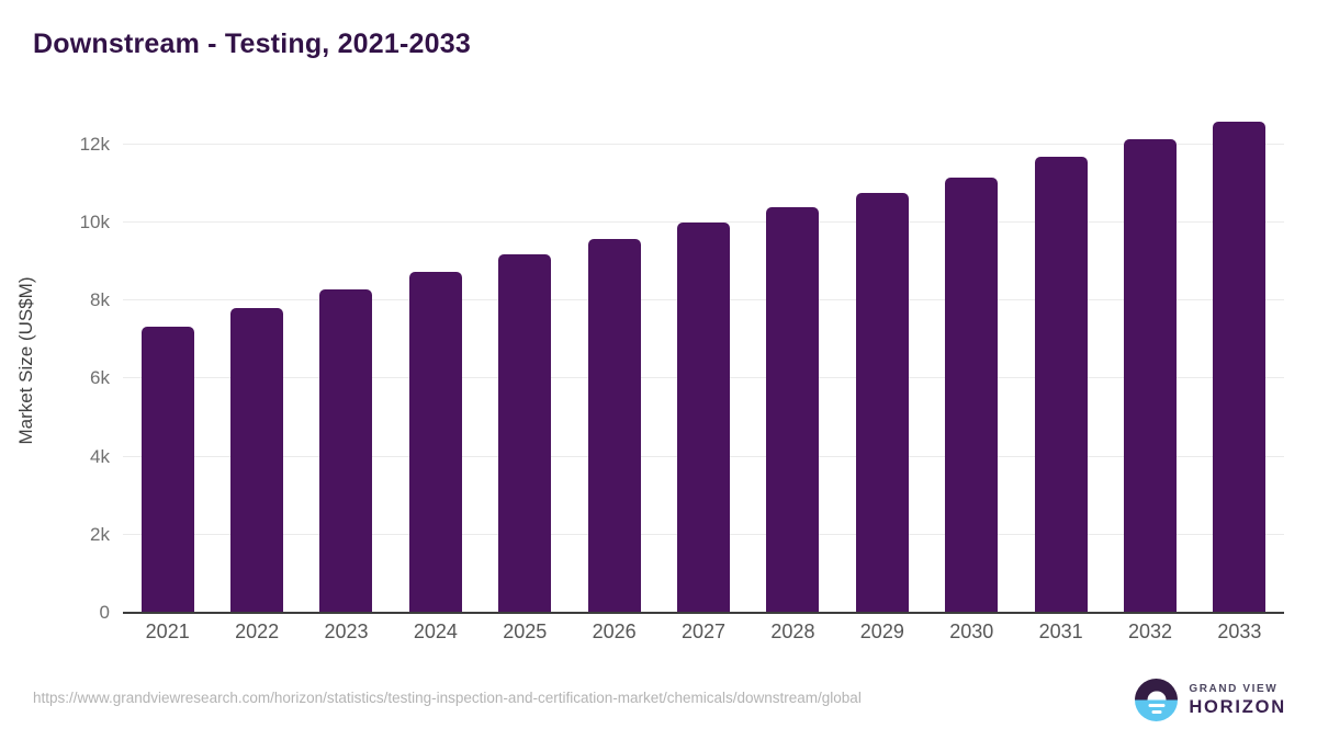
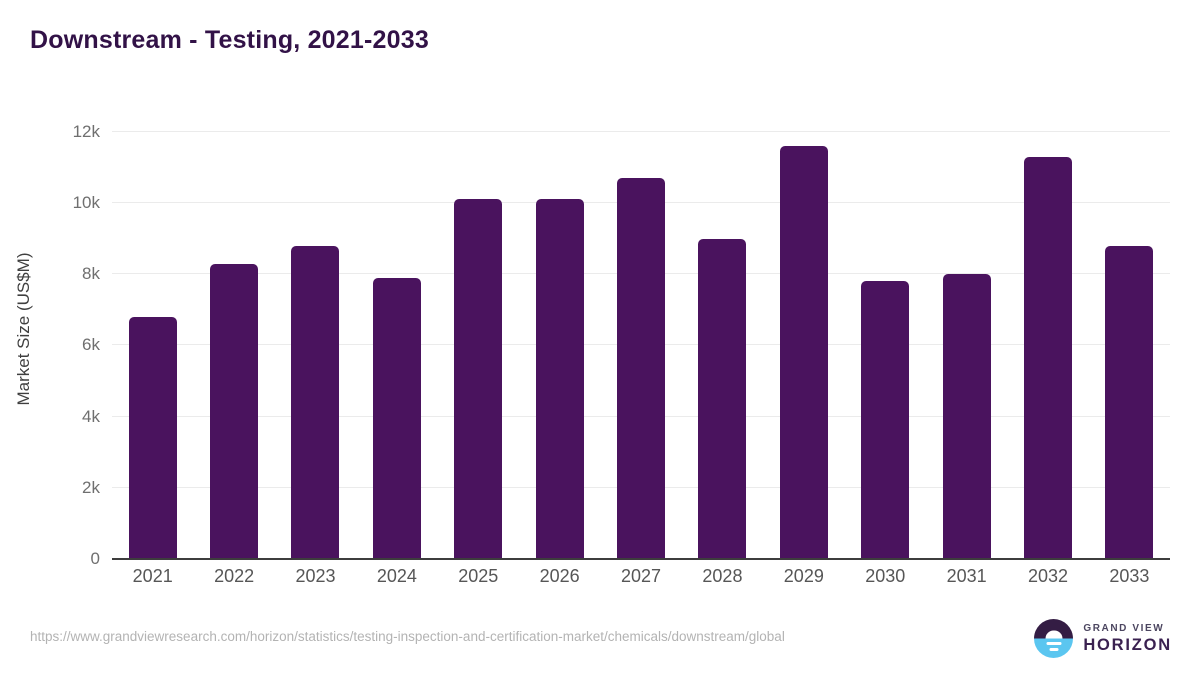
2021: 7.3k -> 6.8k
2022: 7.8k -> 8.3k
2023: 8.3k -> 8.8k
2024: 8.7k -> 7.9k
2025: 9.2k -> 10.1k
2026: 9.6k -> 10.1k
2027: 10.0k -> 10.7k
2028: 10.4k -> 9.0k
2029: 10.8k -> 11.6k
2030: 11.1k -> 7.8k
2031: 11.7k -> 8.0k
2032: 12.1k -> 11.3k
2033: 12.6k -> 8.8k
